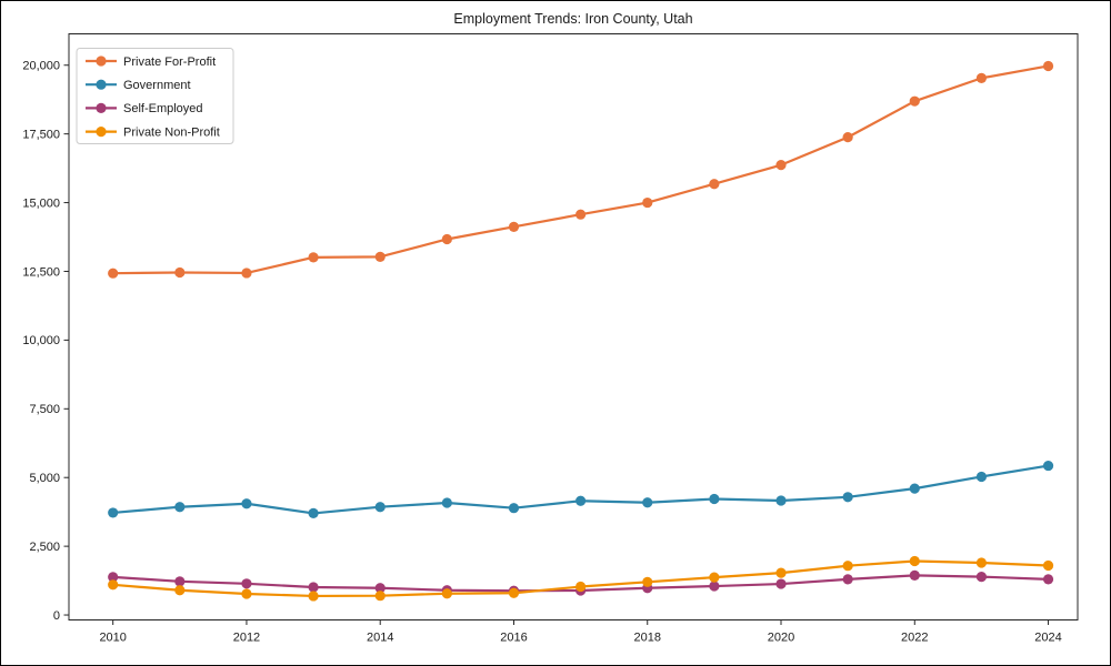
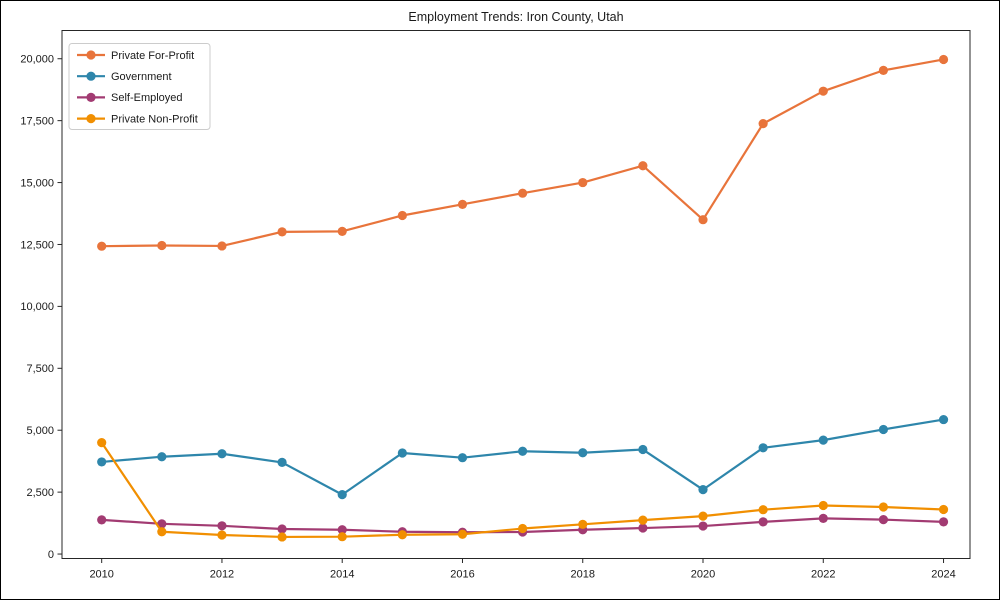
Private Non-Profit/2010: 1100 -> 4500
Government/2014: 3900 -> 2400
Private For-Profit/2020: 16400 -> 13500
Government/2020: 4200 -> 2600
